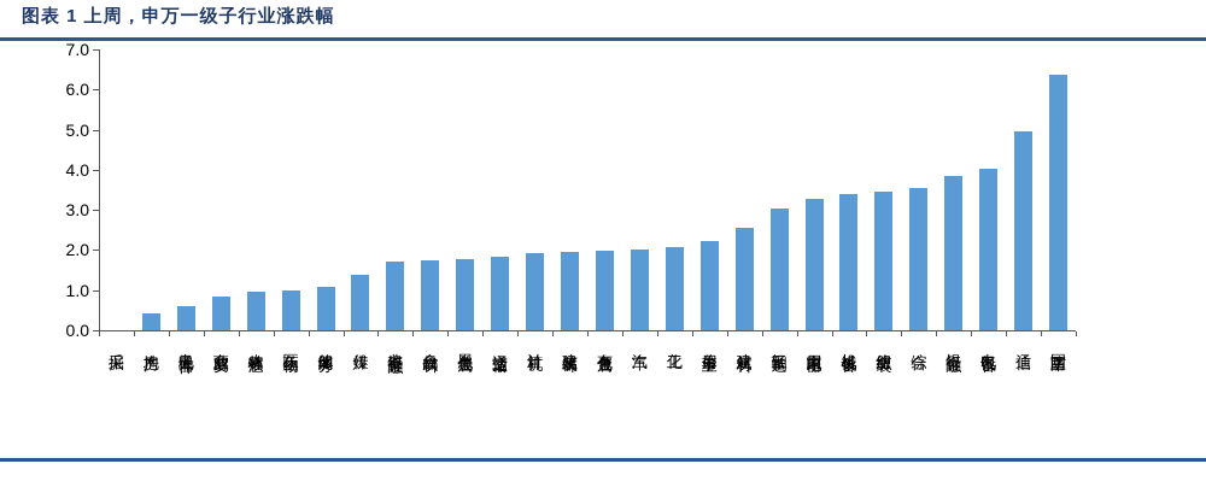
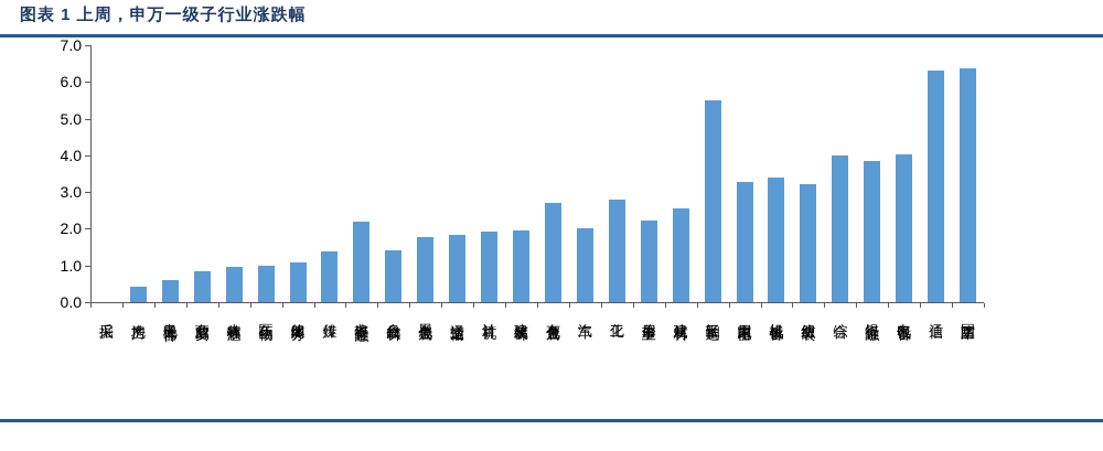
非银行金融: 1.7 -> 2.2
食品饮料: 1.7 -> 1.4
有色金属: 2.0 -> 2.7
化工: 2.1 -> 2.8
轻工制造: 3.0 -> 5.5
纺织服装: 3.5 -> 3.2
综合: 3.5 -> 4.0
通信: 5.0 -> 6.3
